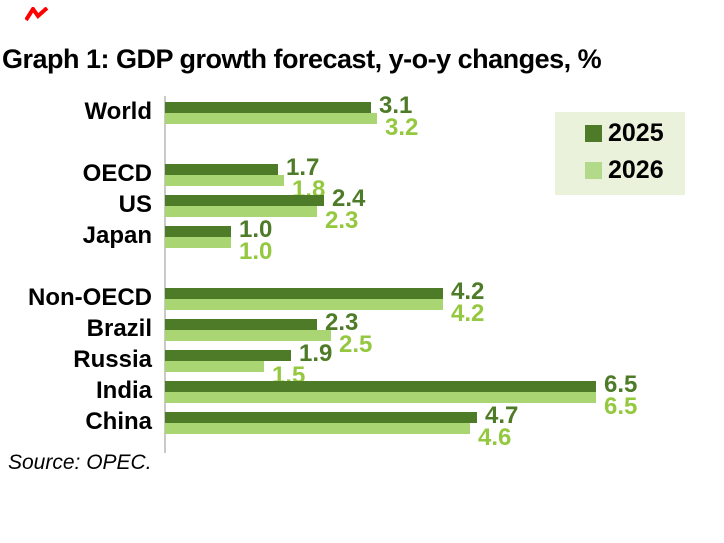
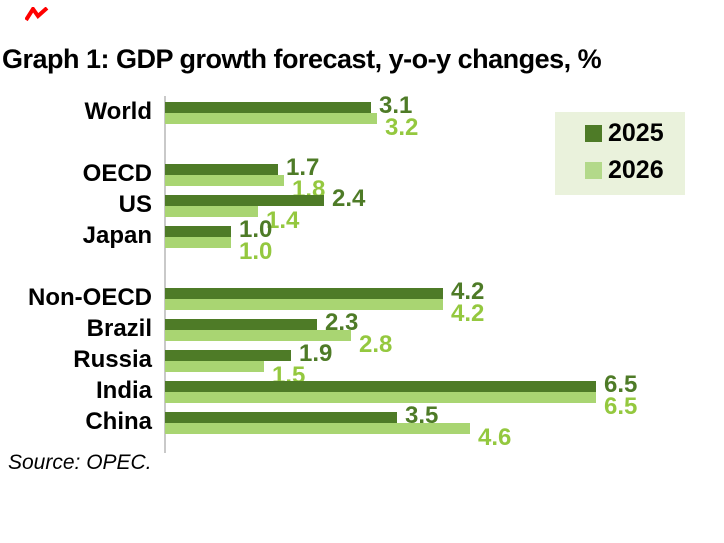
2026/US: 2.3 -> 1.4
2026/Brazil: 2.5 -> 2.8
2025/China: 4.7 -> 3.5
